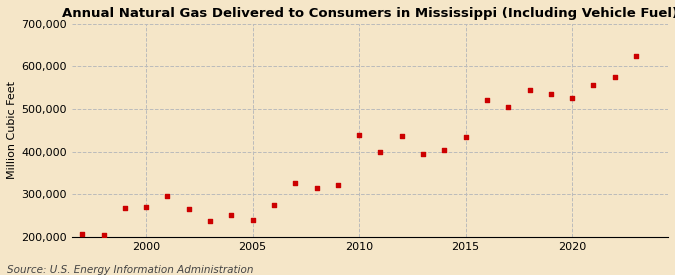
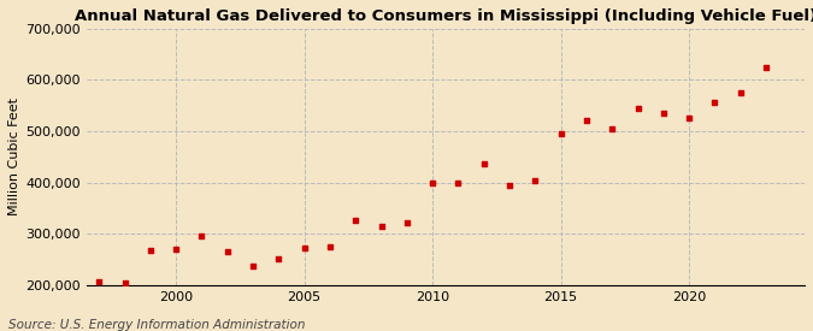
2005: 240,000 -> 272,000
2010: 440,000 -> 400,000
2015: 435,000 -> 495,000
